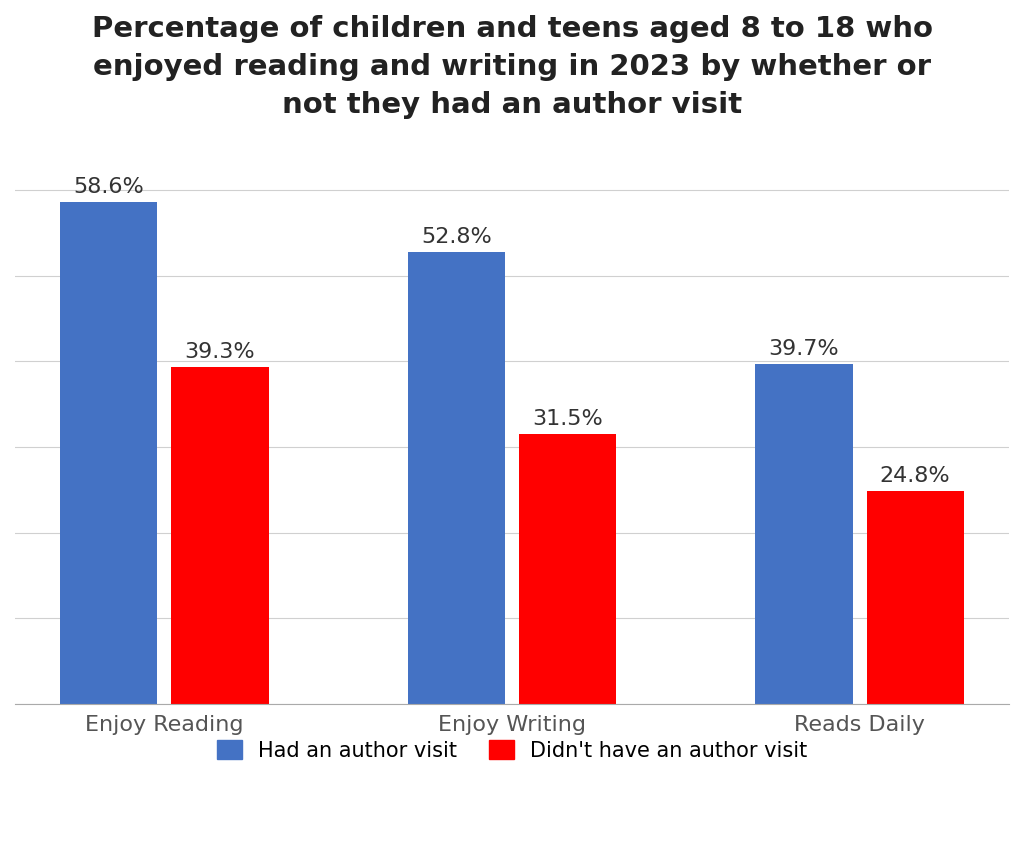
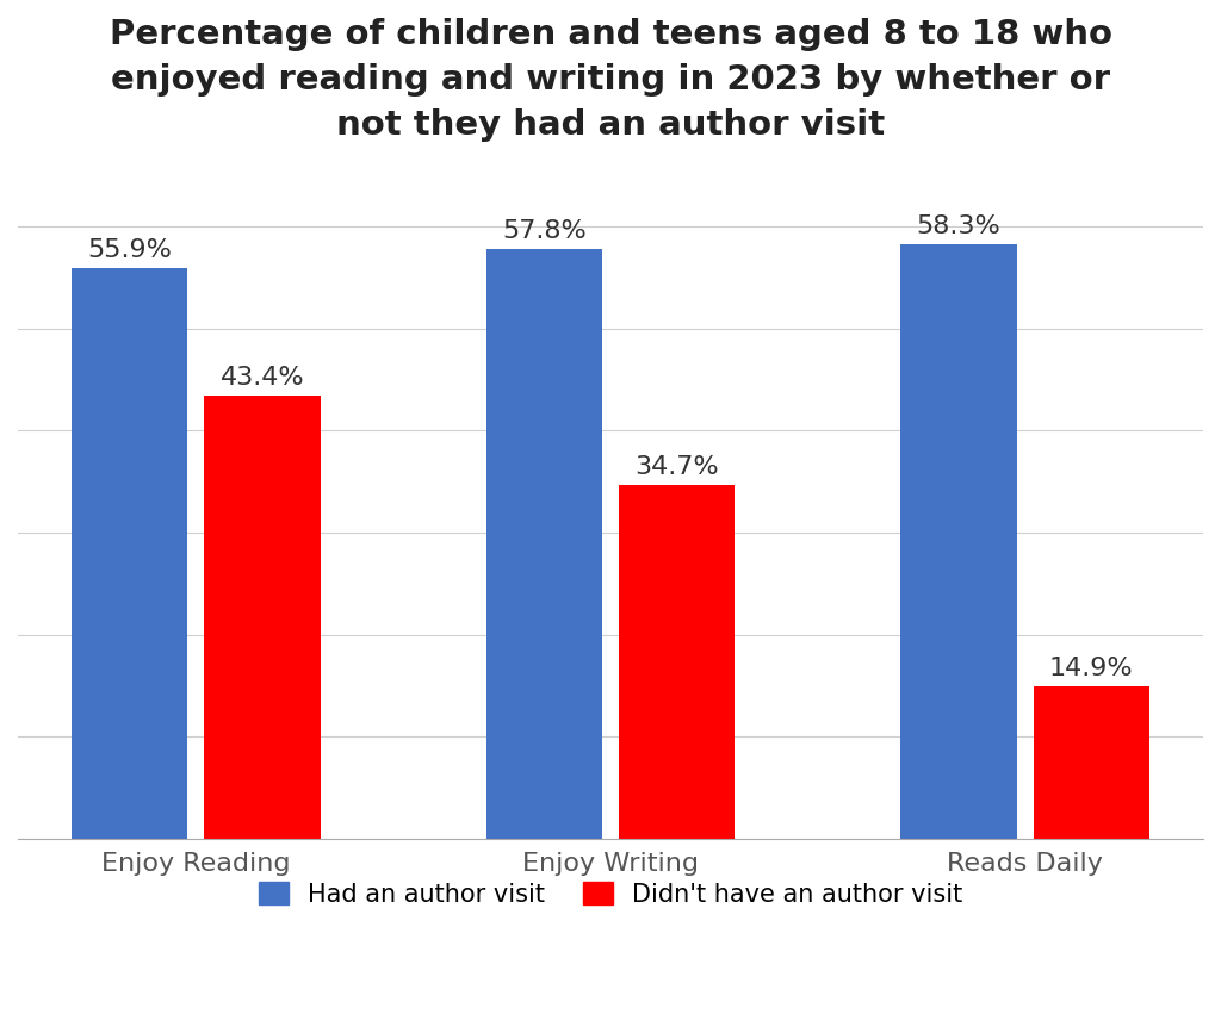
Had an author visit/Enjoy Reading: 58.6% -> 55.9%
Didn't have an author visit/Enjoy Reading: 39.3% -> 43.4%
Had an author visit/Enjoy Writing: 52.8% -> 57.8%
Didn't have an author visit/Enjoy Writing: 31.5% -> 34.7%
Had an author visit/Reads Daily: 39.7% -> 58.3%
Didn't have an author visit/Reads Daily: 24.8% -> 14.9%
